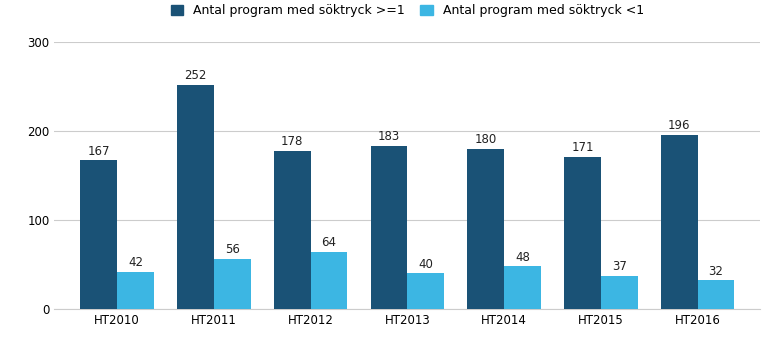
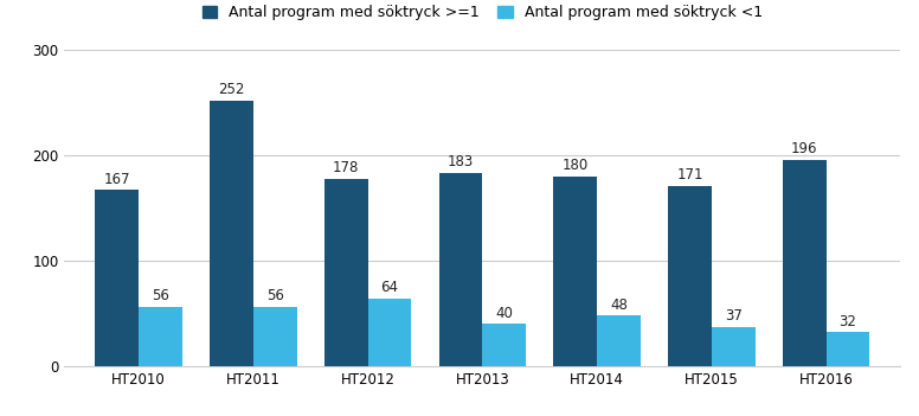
Antal program med söktryck <1/HT2010: 42 -> 56
